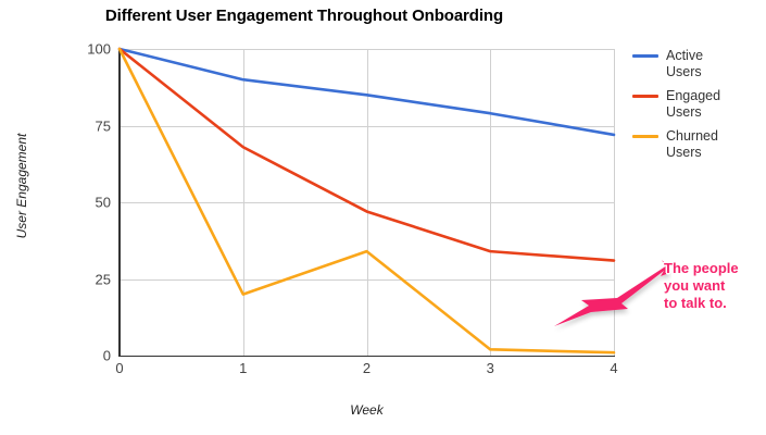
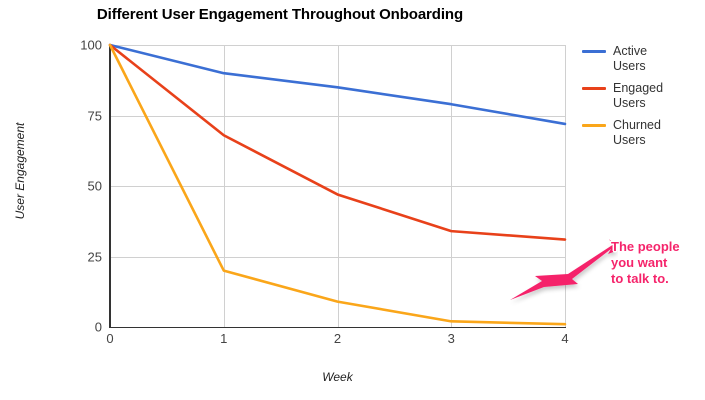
Churned Users/2: 34 -> 9
